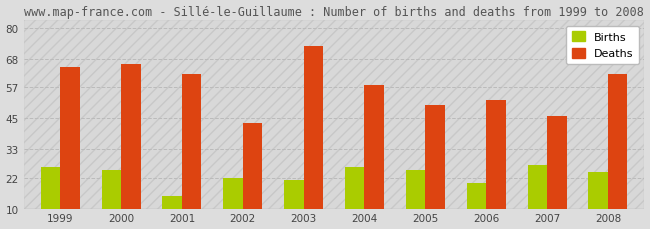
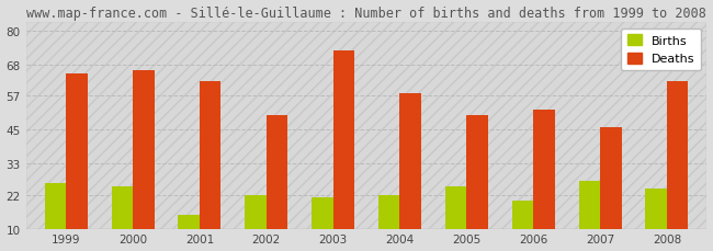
Deaths/2002: 43 -> 50
Births/2004: 26 -> 22
